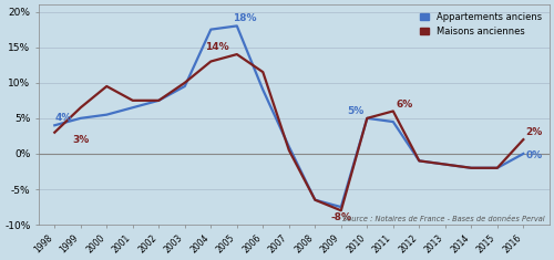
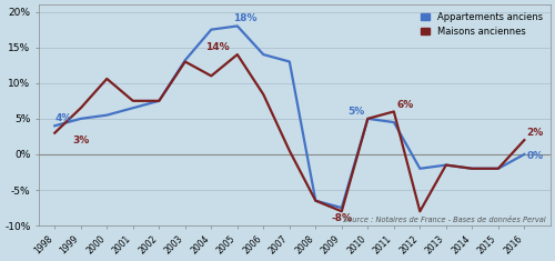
Maisons anciennes/2000: 9.5% -> 10.6%
Appartements anciens/2003: 9.5% -> 13.2%
Maisons anciennes/2003: 10.0% -> 13.0%
Maisons anciennes/2004: 13.0% -> 11.0%
Appartements anciens/2006: 9.0% -> 14.0%
Maisons anciennes/2006: 11.5% -> 8.4%
Appartements anciens/2007: 1.0% -> 13.0%
Appartements anciens/2012: -1.0% -> -2.0%
Maisons anciennes/2012: -1.0% -> -8.0%
